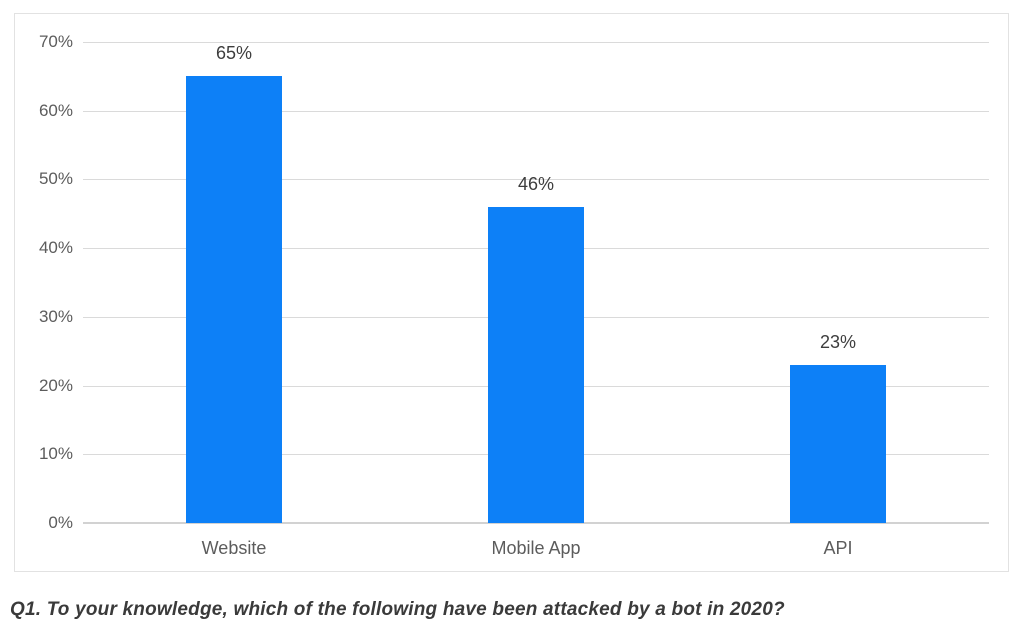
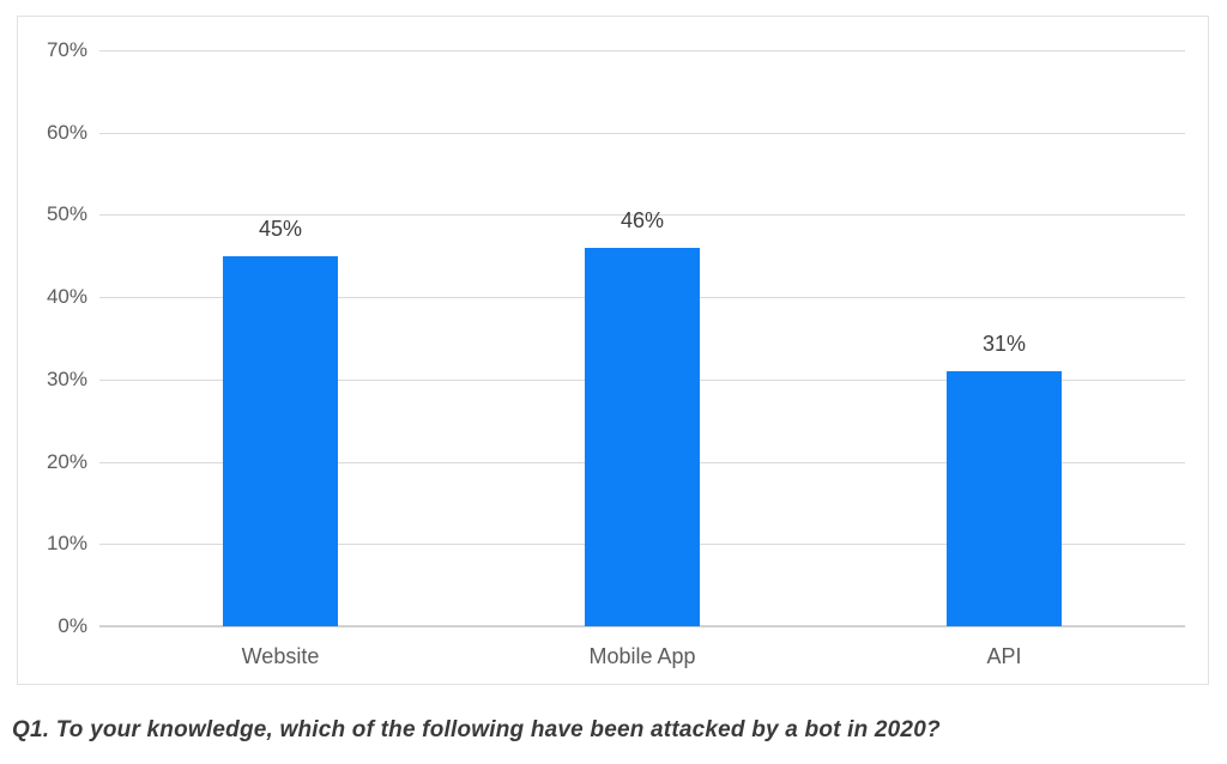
Website: 65% -> 45%
API: 23% -> 31%
